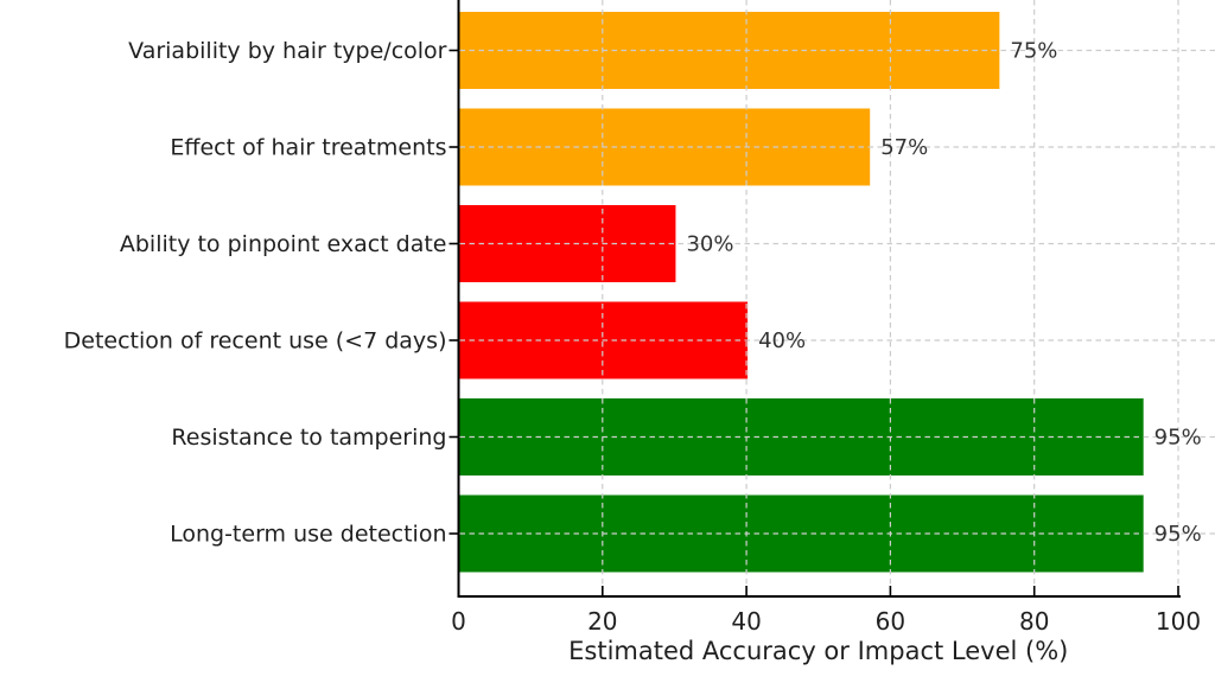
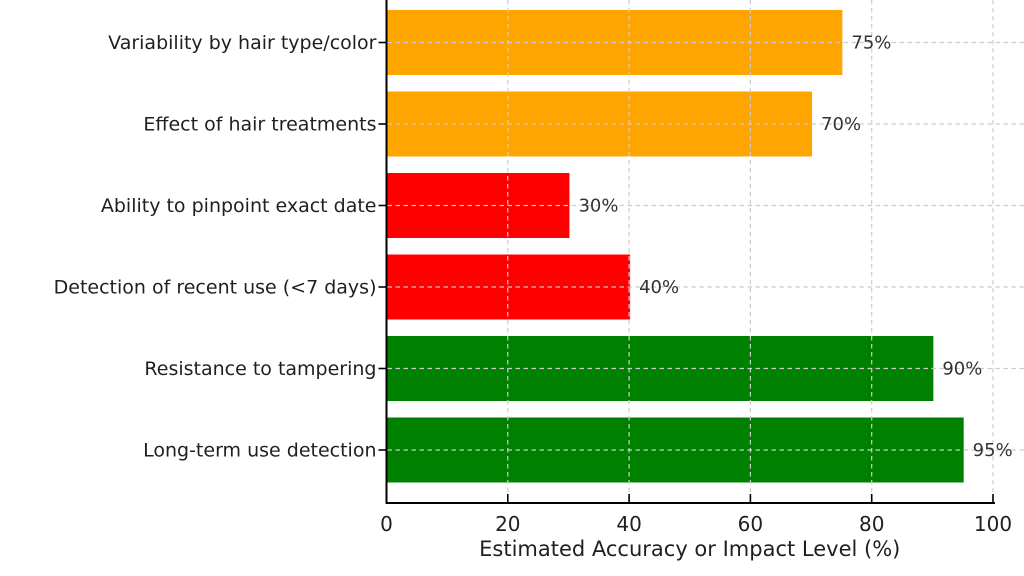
Effect of hair treatments: 57% -> 70%
Resistance to tampering: 95% -> 90%
